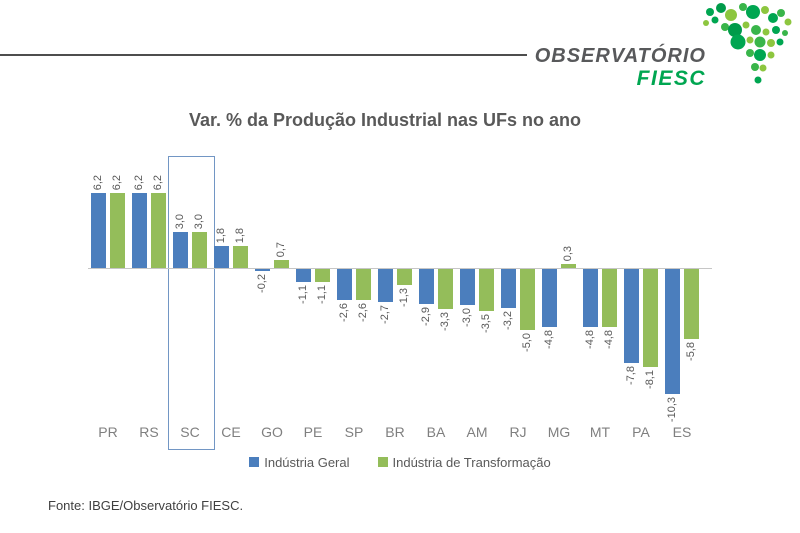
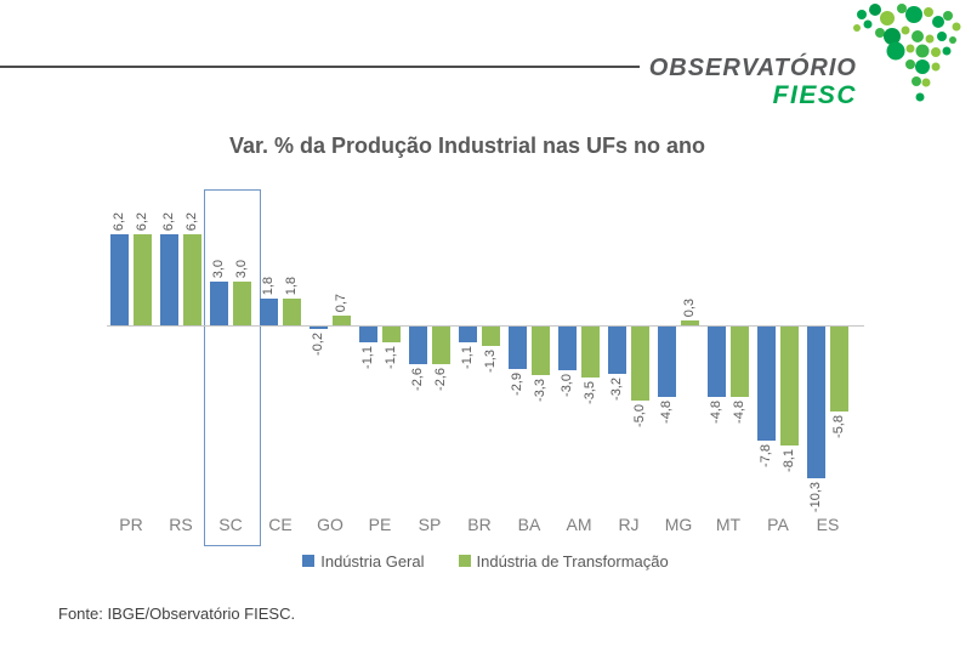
Indústria Geral/BR: -2,7 -> -1,1
